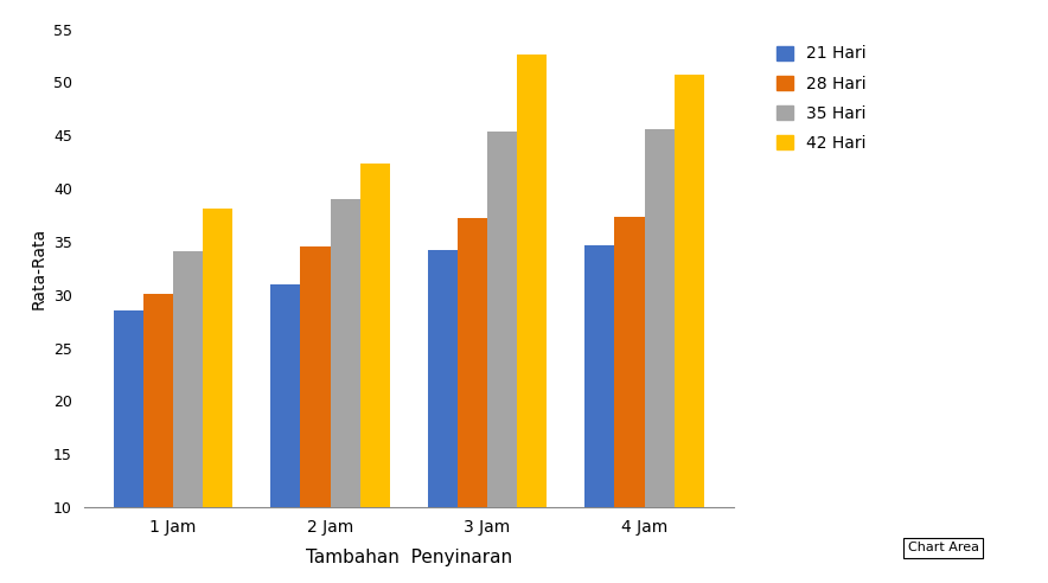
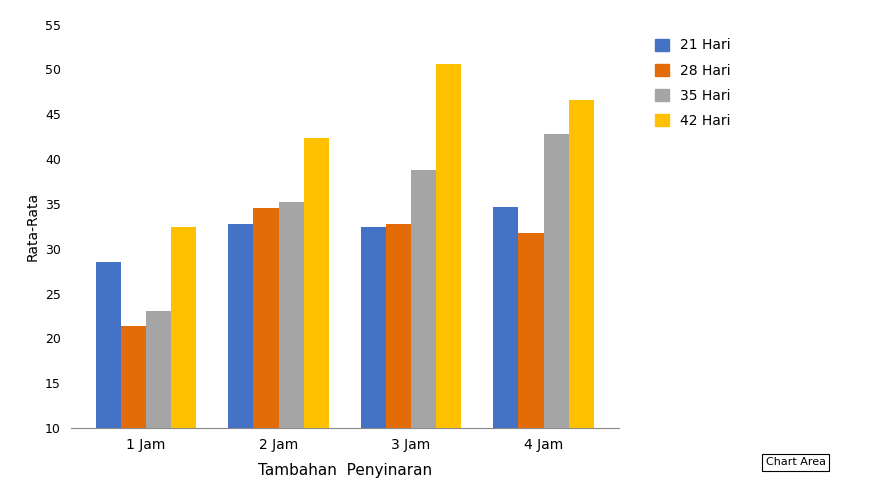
28 Hari/1 Jam: 30.1 -> 21.4
35 Hari/1 Jam: 34.1 -> 23.0
42 Hari/1 Jam: 38.1 -> 32.4
21 Hari/2 Jam: 31.0 -> 32.8
35 Hari/2 Jam: 39.0 -> 35.2
21 Hari/3 Jam: 34.2 -> 32.4
28 Hari/3 Jam: 37.2 -> 32.8
35 Hari/3 Jam: 45.4 -> 38.8
42 Hari/3 Jam: 52.6 -> 50.6
28 Hari/4 Jam: 37.3 -> 31.8
35 Hari/4 Jam: 45.6 -> 42.8
42 Hari/4 Jam: 50.7 -> 46.6
